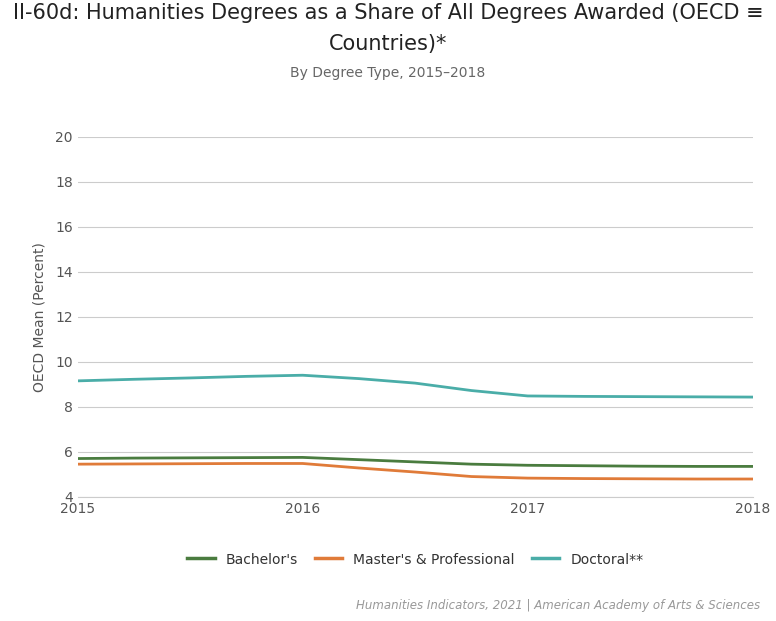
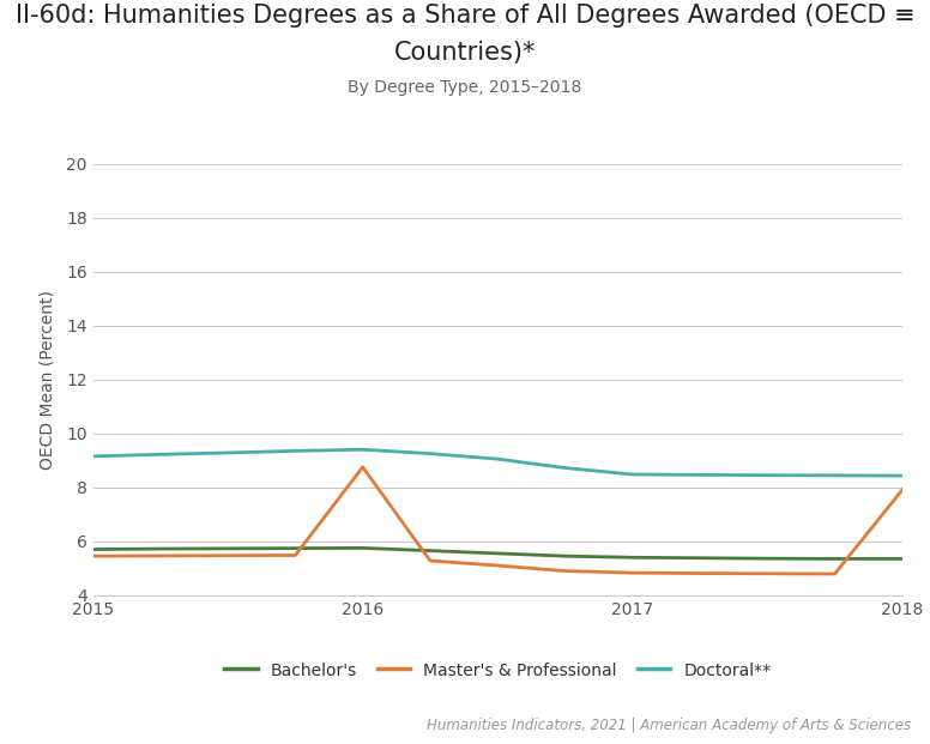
Master's & Professional/2016: 5.48 -> 8.75
Master's & Professional/2018: 4.79 -> 7.90
